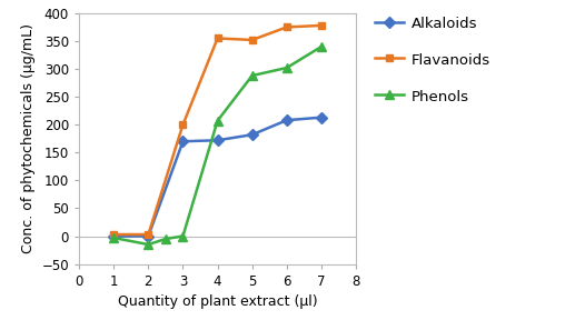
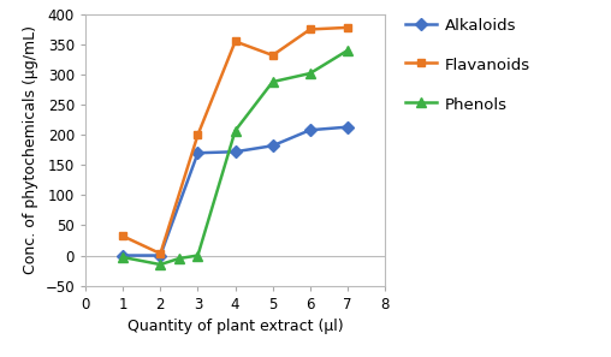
Flavanoids/1: 3 -> 32
Flavanoids/5: 352 -> 332
